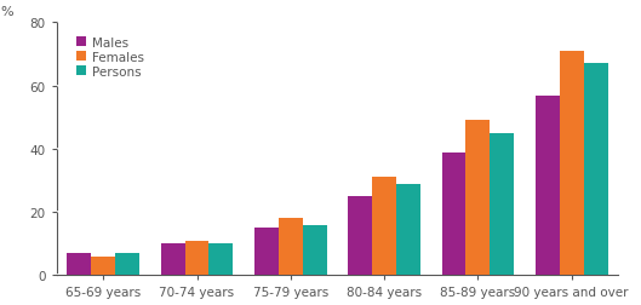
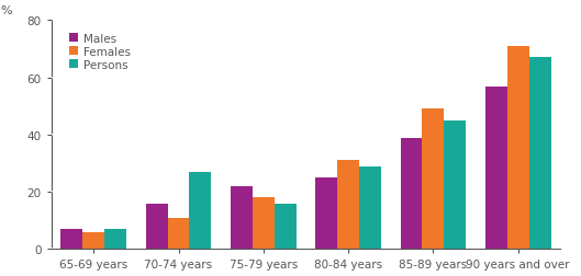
Males/70-74 years: 10 -> 16
Persons/70-74 years: 10 -> 27
Males/75-79 years: 15 -> 22
